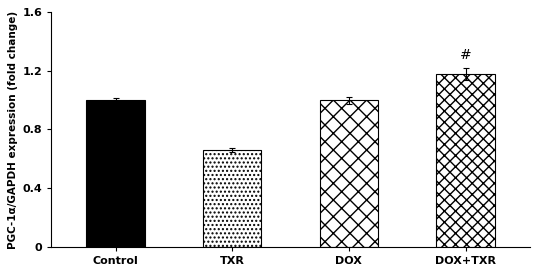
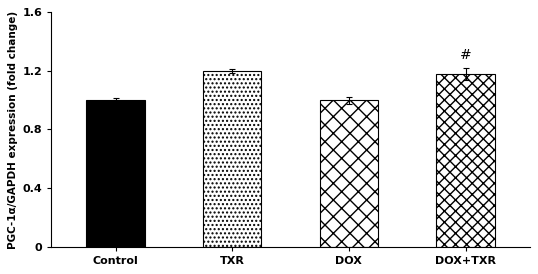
TXR: 0.66 -> 1.20
